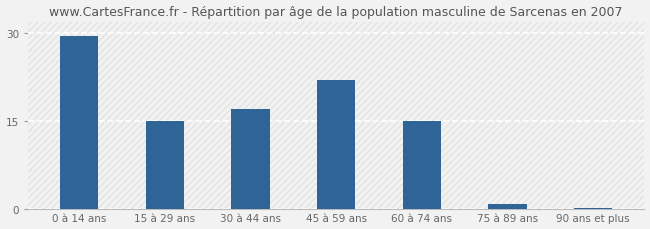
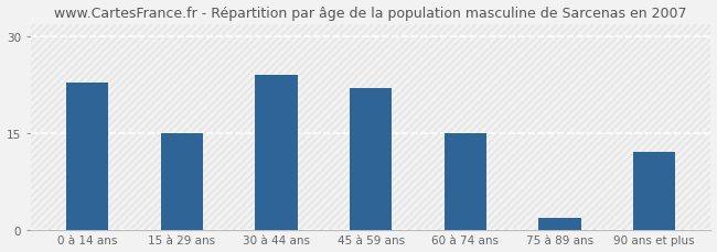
0 à 14 ans: 29.5 -> 22.8
30 à 44 ans: 17.0 -> 24.0
75 à 89 ans: 0.7 -> 1.8
90 ans et plus: 0.1 -> 12.0
